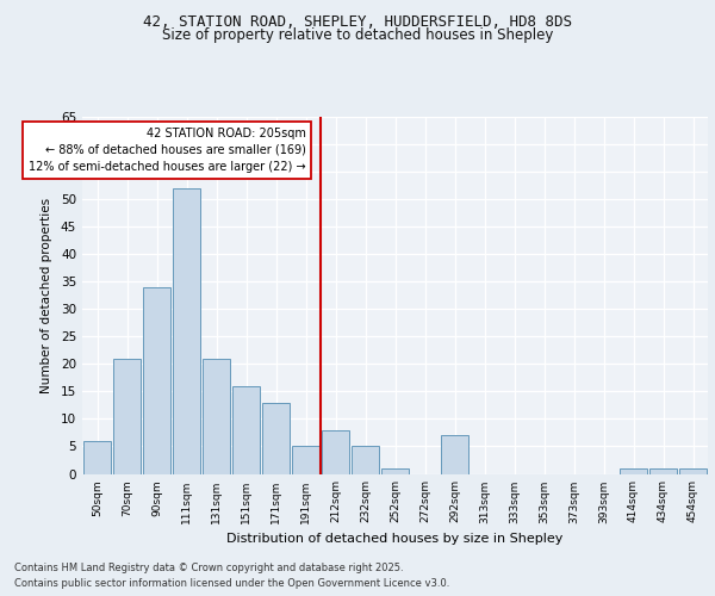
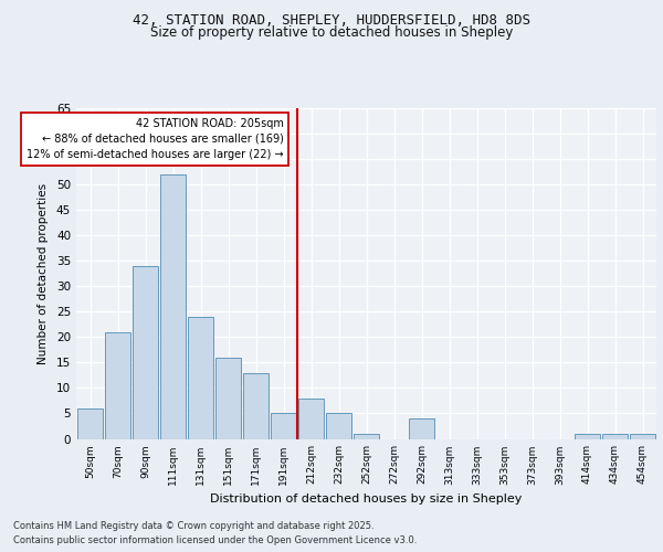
131sqm: 21 -> 24
292sqm: 7 -> 4
